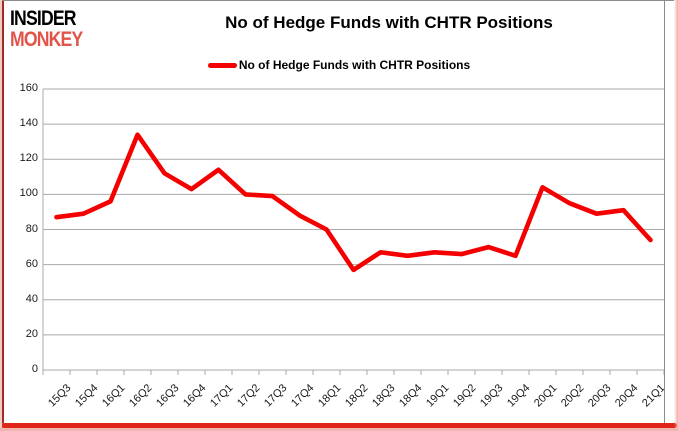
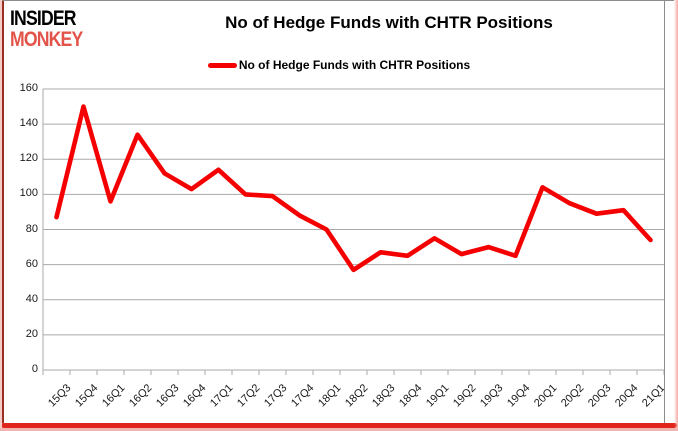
15Q4: 89 -> 150
19Q1: 67 -> 75
